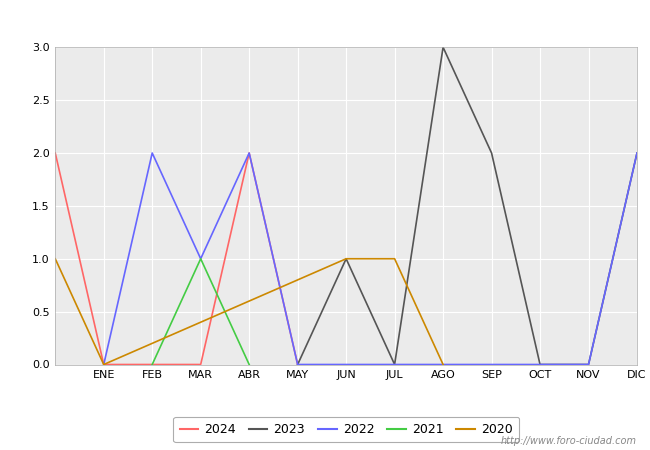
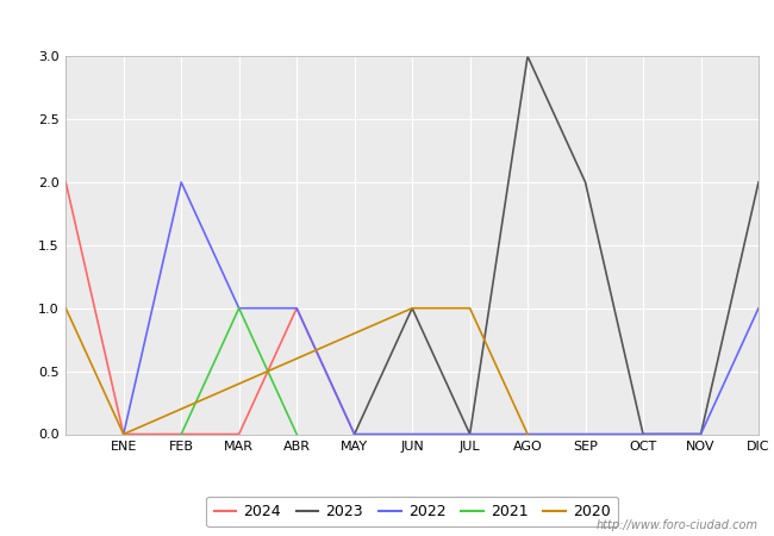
2024/ABR: 2 -> 1
2022/ABR: 2 -> 1
2022/DIC: 2 -> 1
